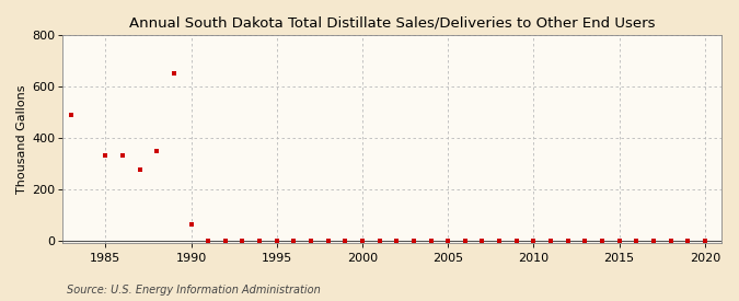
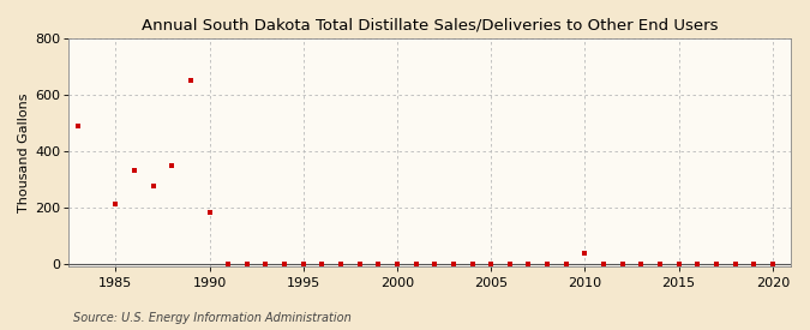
1985: 330 -> 215
1990: 65 -> 185
2010: 1 -> 40
